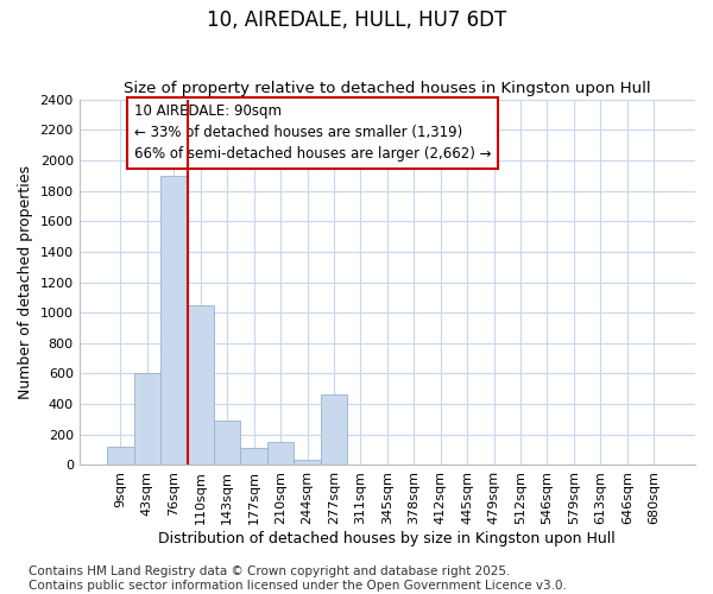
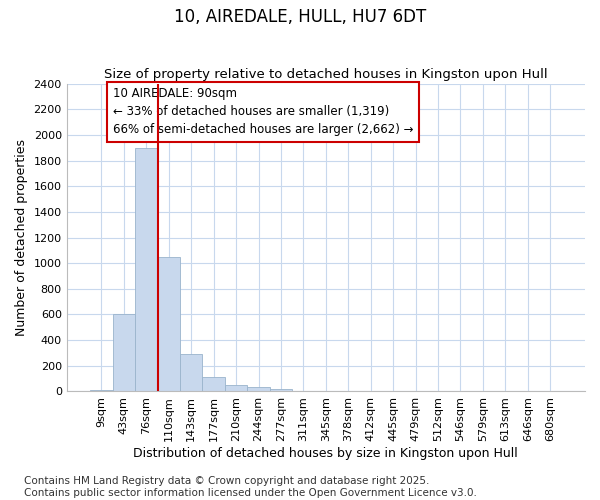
9sqm: 120 -> 20
210sqm: 150 -> 50
277sqm: 460 -> 20
